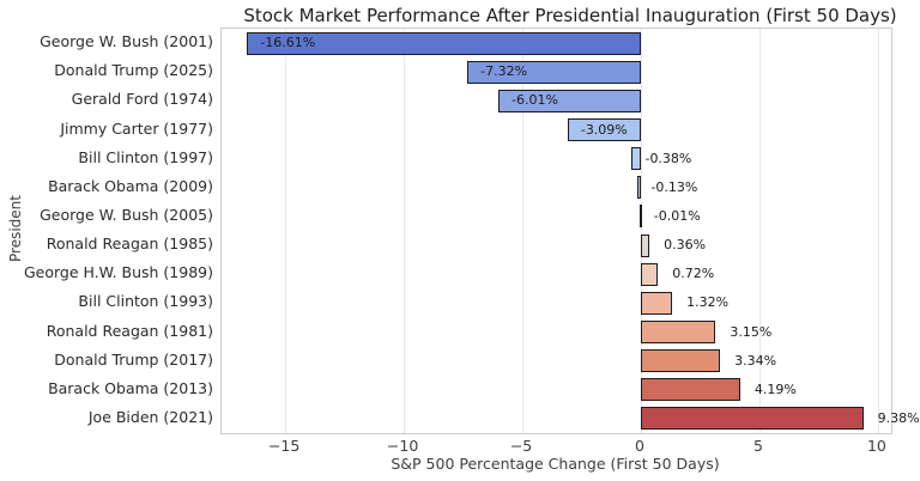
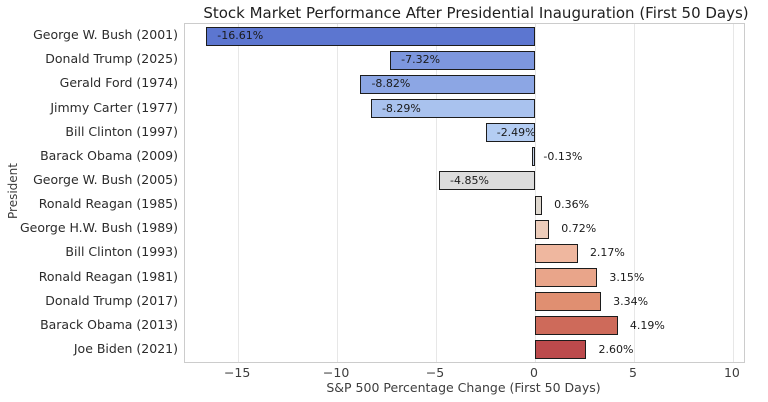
Gerald Ford (1974): -6.01% -> -8.82%
Jimmy Carter (1977): -3.09% -> -8.29%
Bill Clinton (1997): -0.38% -> -2.49%
George W. Bush (2005): -0.01% -> -4.85%
Bill Clinton (1993): 1.32% -> 2.17%
Joe Biden (2021): 9.38% -> 2.60%
